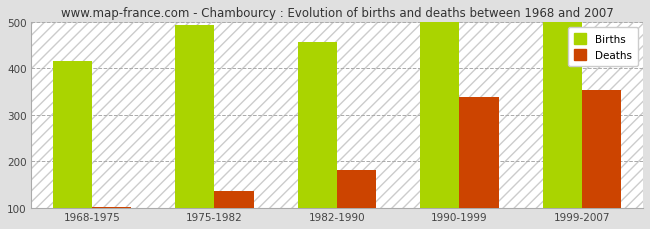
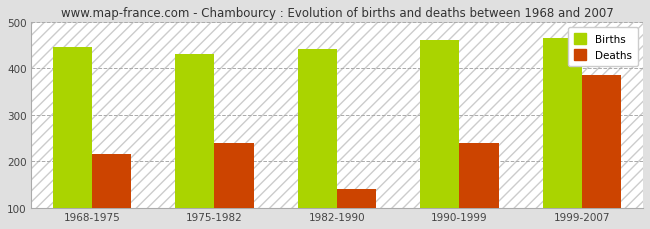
Births/1968-1975: 415 -> 445
Deaths/1968-1975: 102 -> 215
Births/1975-1982: 493 -> 430
Deaths/1975-1982: 136 -> 240
Births/1982-1990: 456 -> 440
Deaths/1982-1990: 181 -> 140
Births/1990-1999: 499 -> 460
Deaths/1990-1999: 338 -> 240
Births/1999-2007: 498 -> 465
Deaths/1999-2007: 352 -> 385
